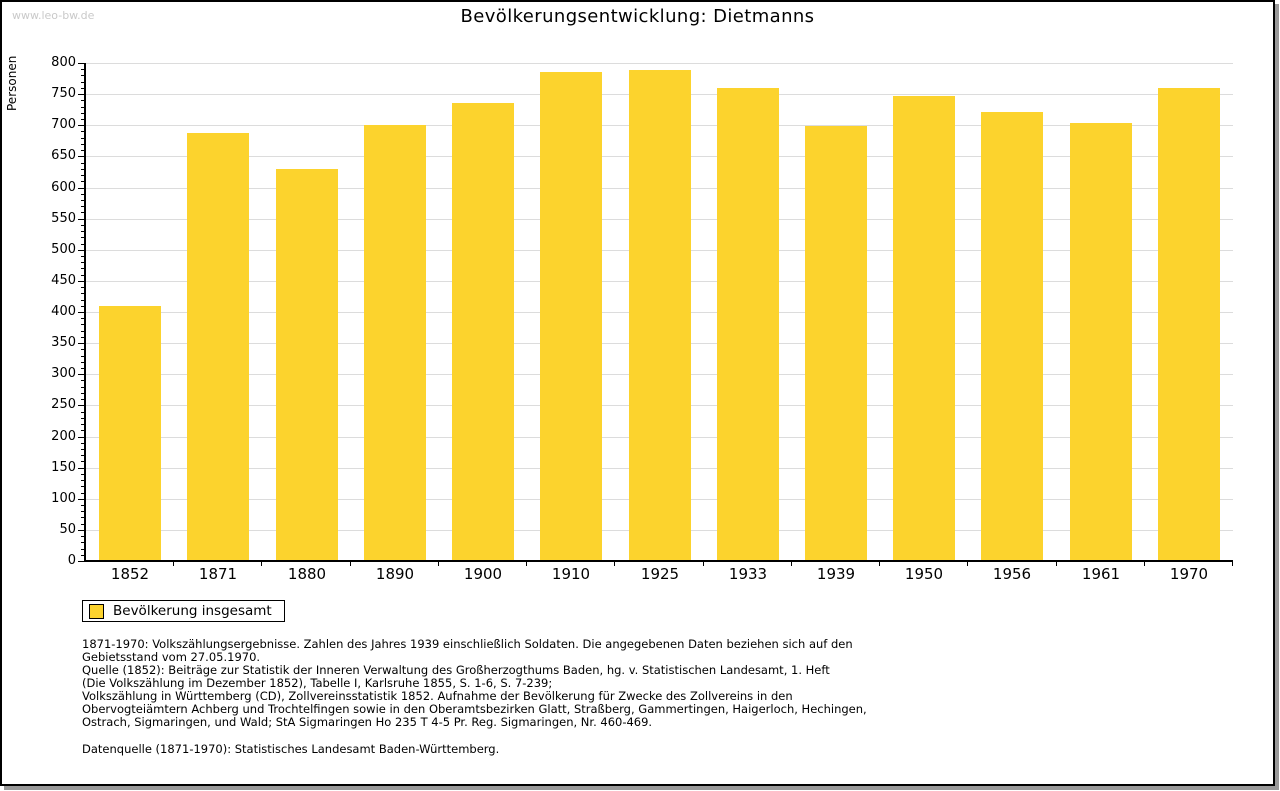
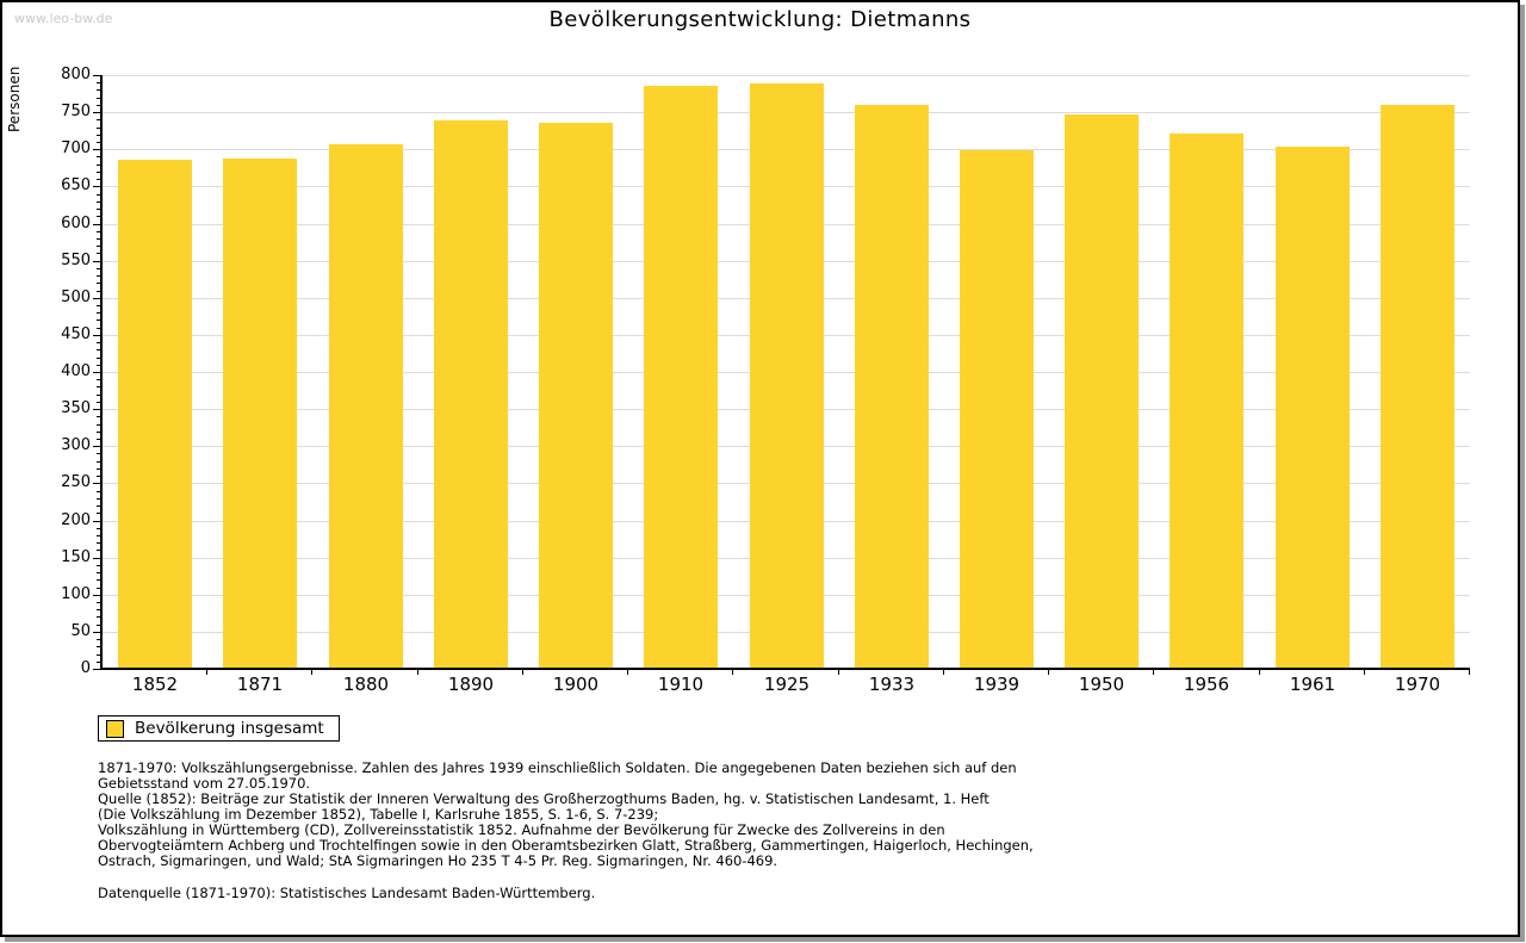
1852: 410 -> 690
1880: 630 -> 710
1890: 700 -> 740
